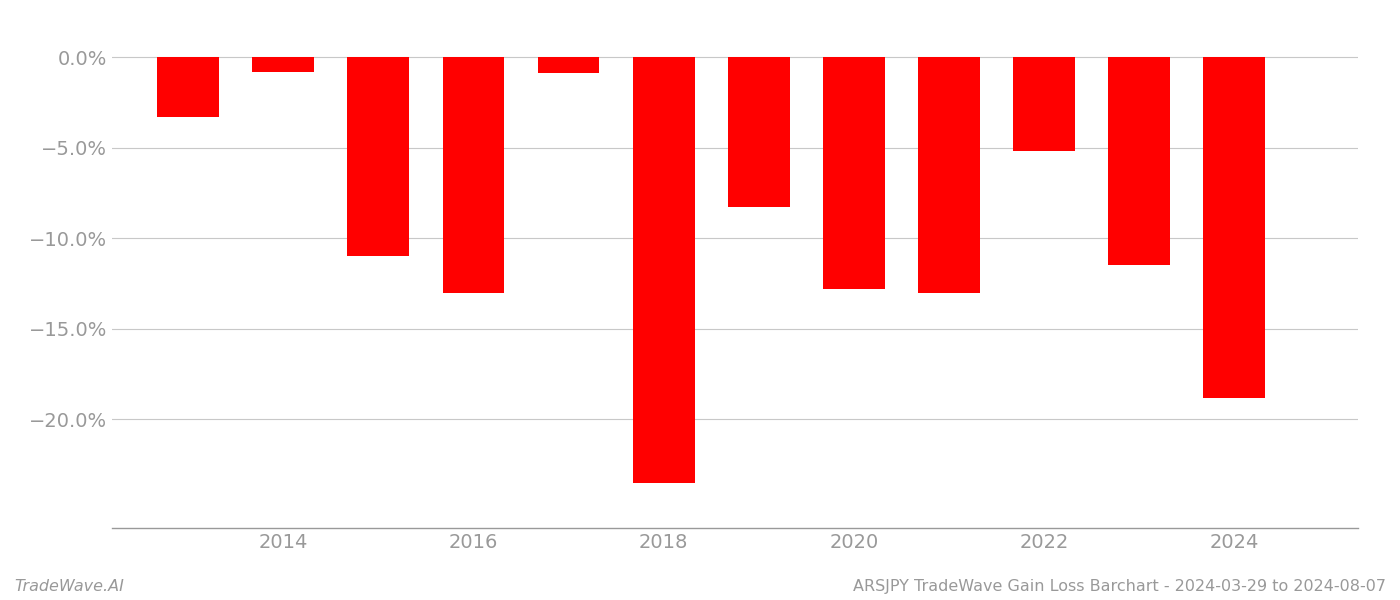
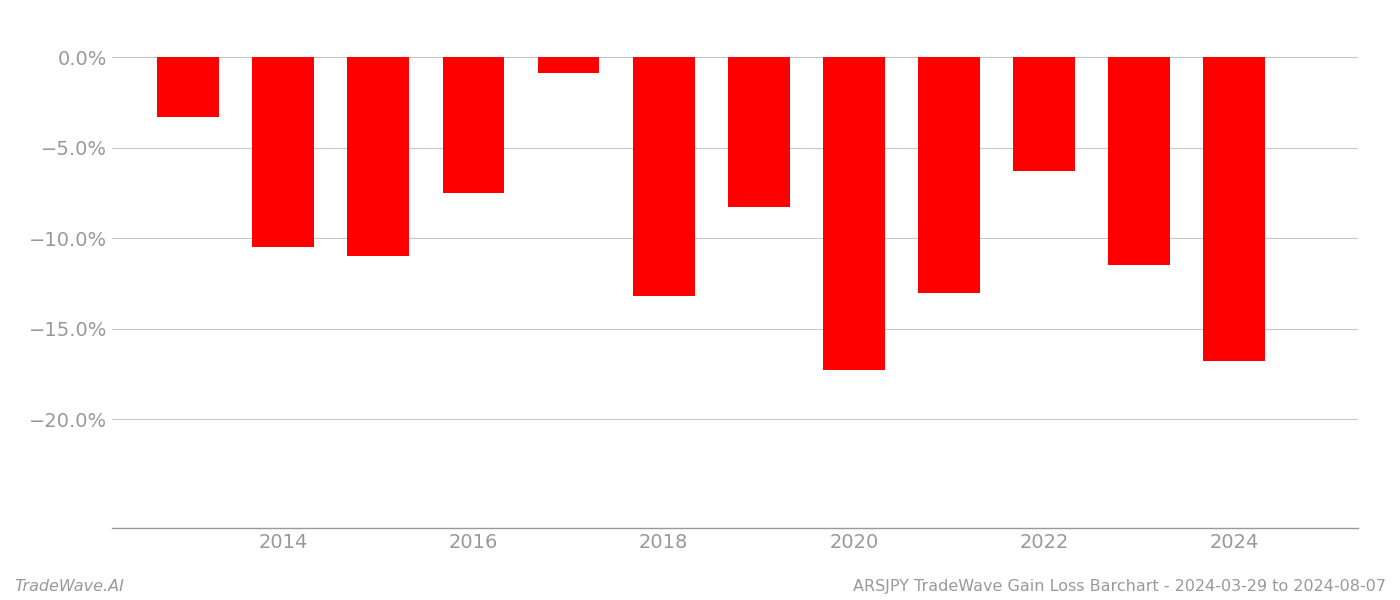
2014: -0.8% -> -10.5%
2016: -13.0% -> -7.5%
2018: -23.5% -> -13.2%
2020: -12.8% -> -17.3%
2022: -5.2% -> -6.3%
2024: -18.8% -> -16.8%
